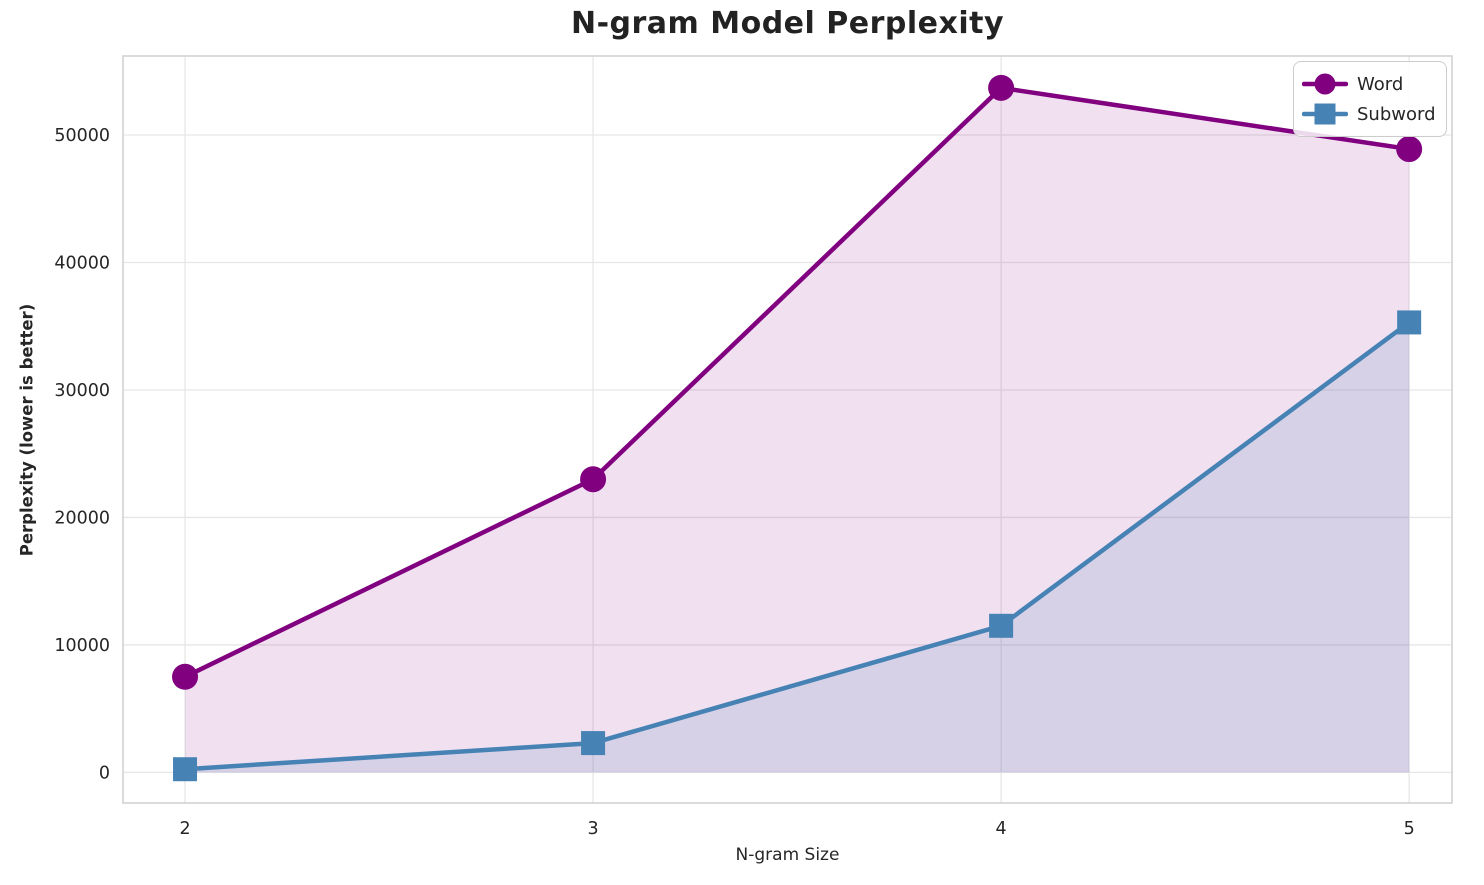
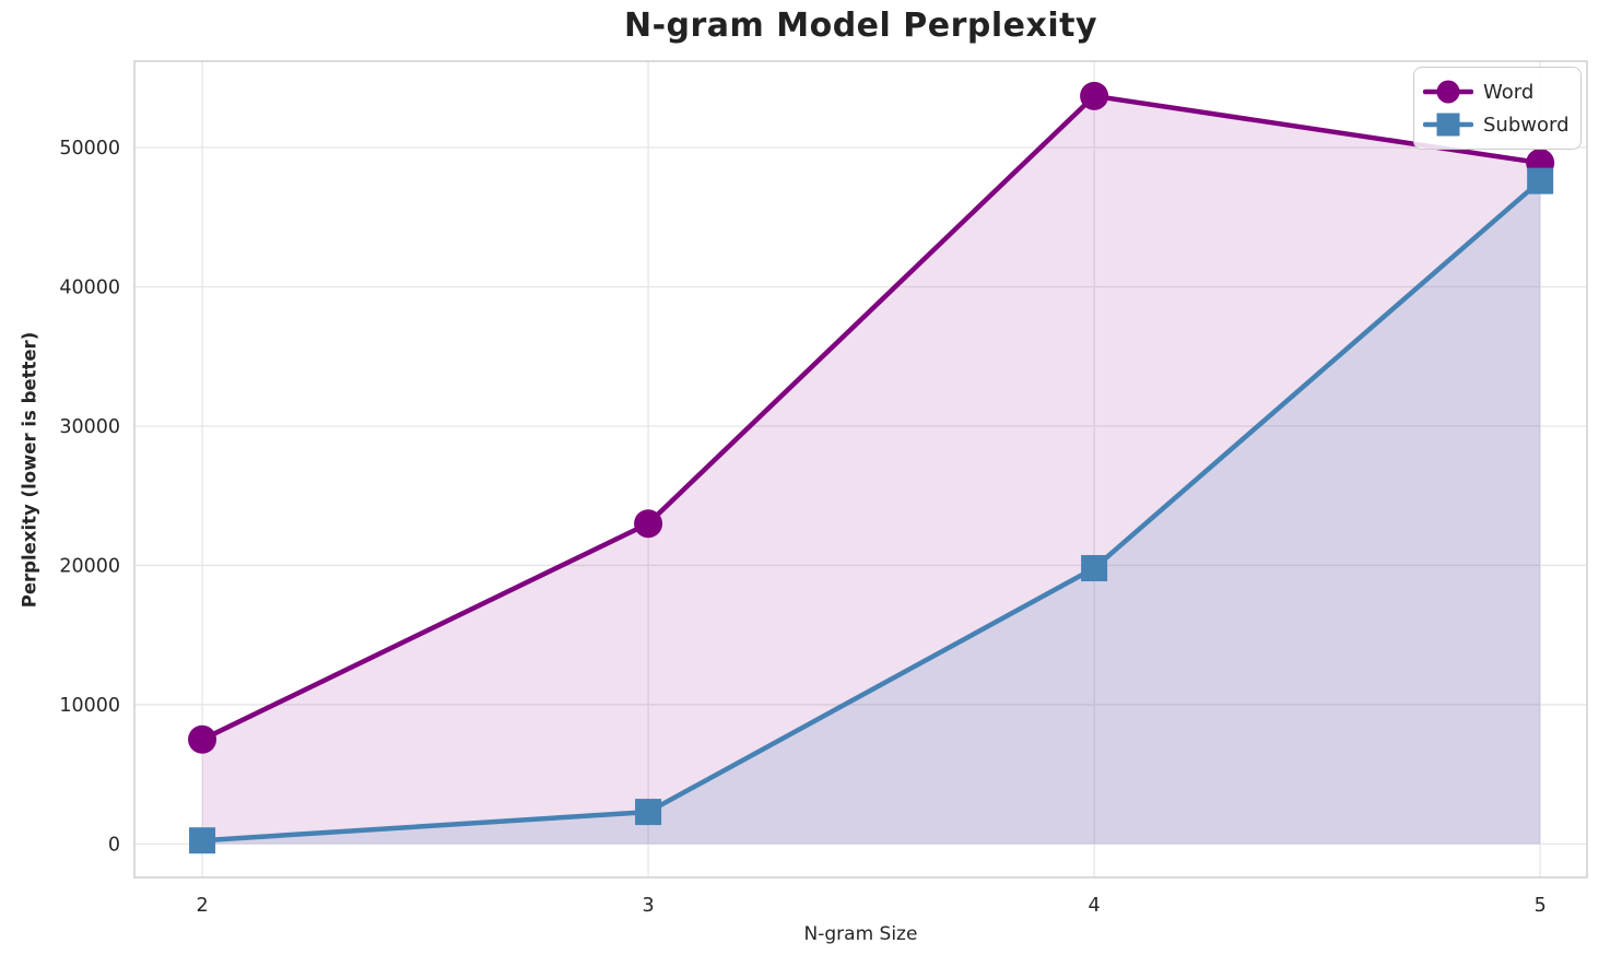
Subword/4: 11500 -> 19800
Subword/5: 35300 -> 47600
